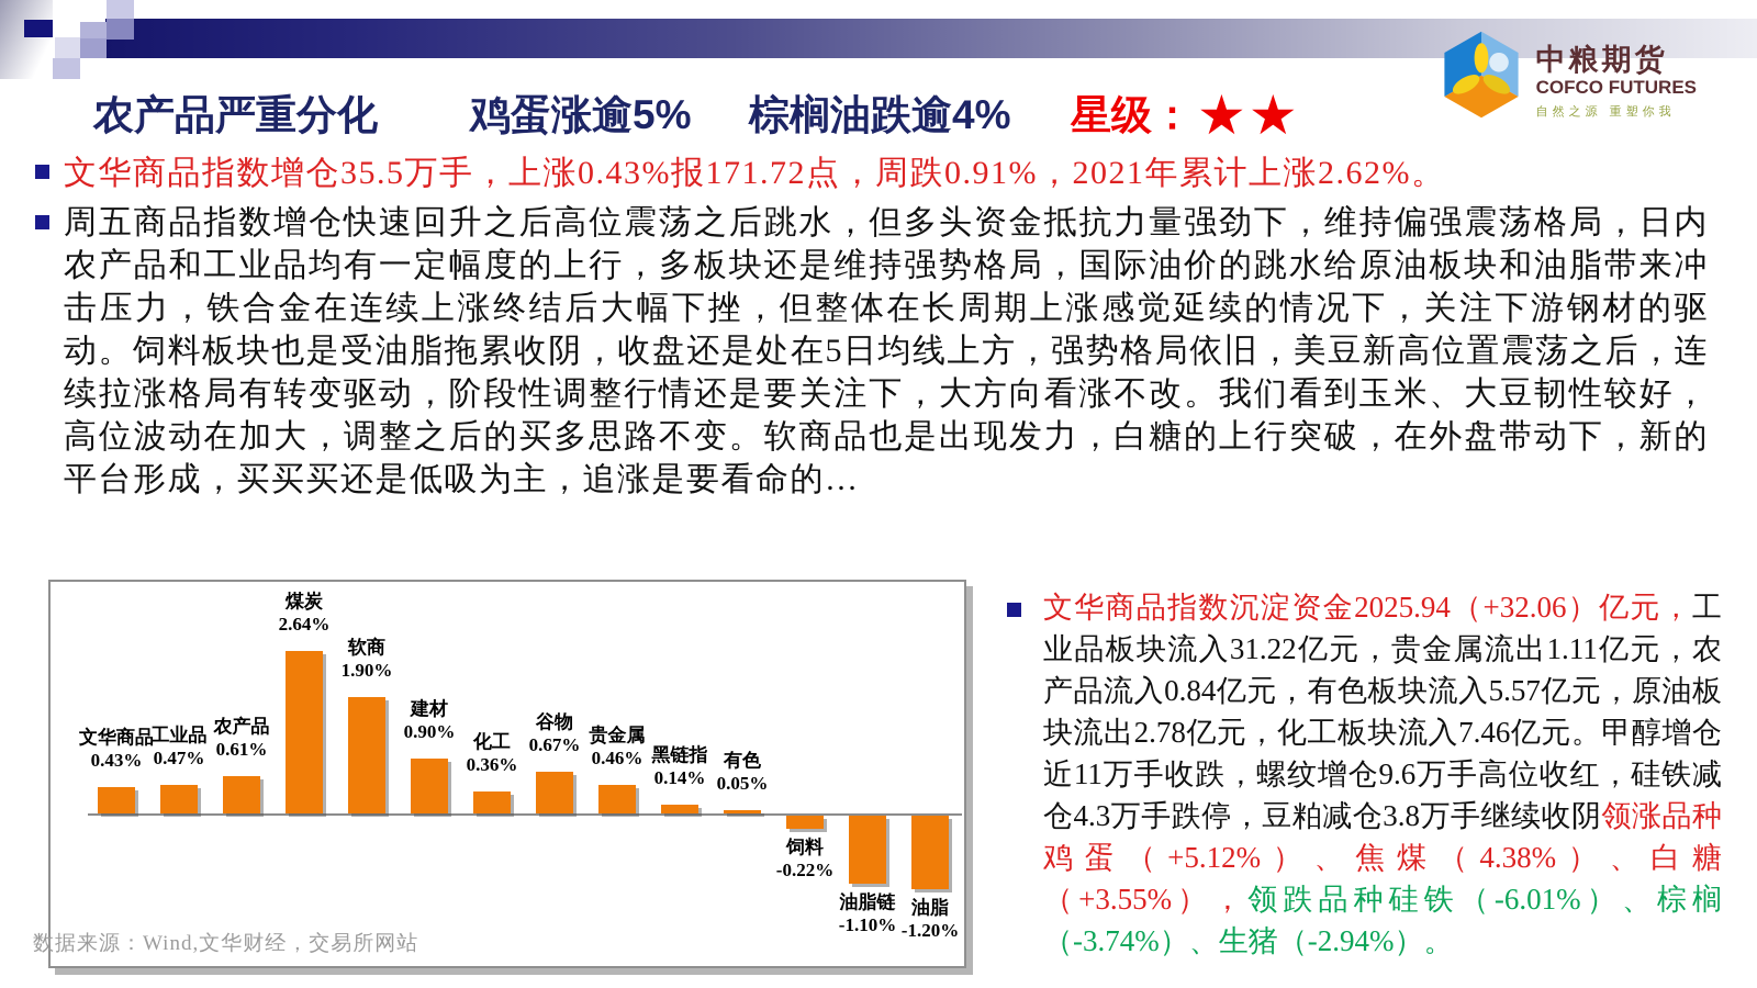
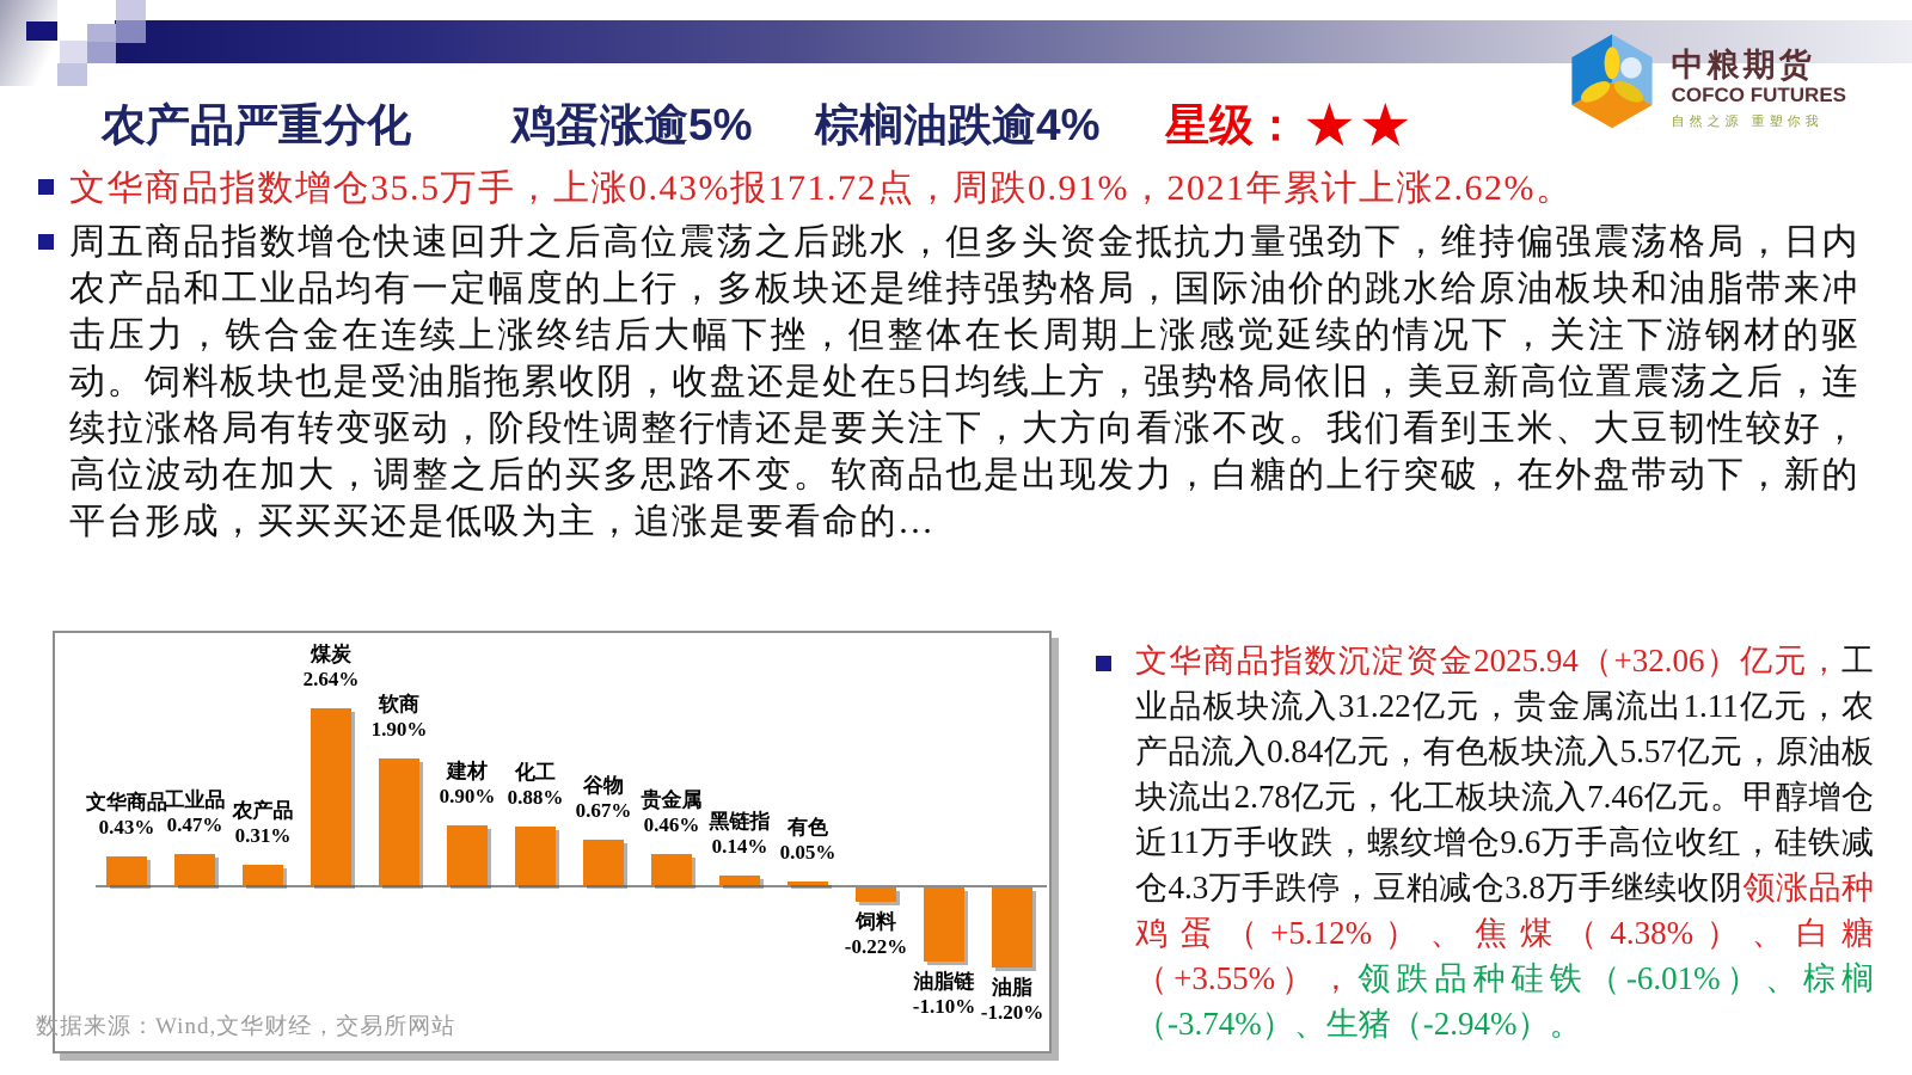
农产品: 0.61% -> 0.31%
化工: 0.36% -> 0.88%
